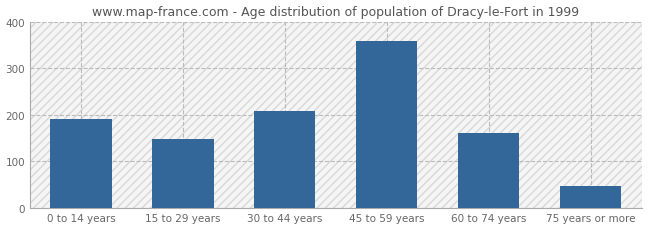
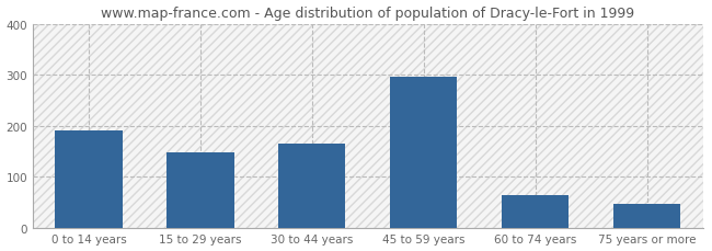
30 to 44 years: 208 -> 165
45 to 59 years: 358 -> 295
60 to 74 years: 161 -> 65
